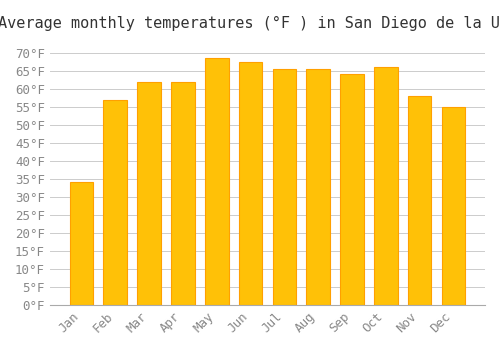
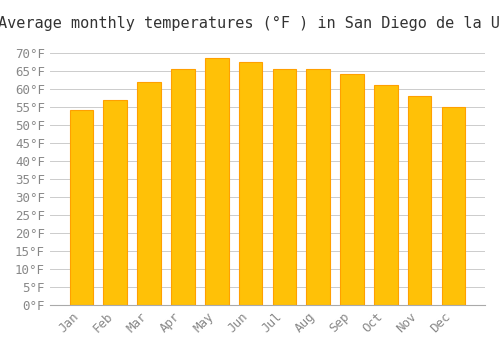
Jan: 34.0°F -> 54.0°F
Apr: 62.0°F -> 65.5°F
Oct: 66.0°F -> 61.0°F
